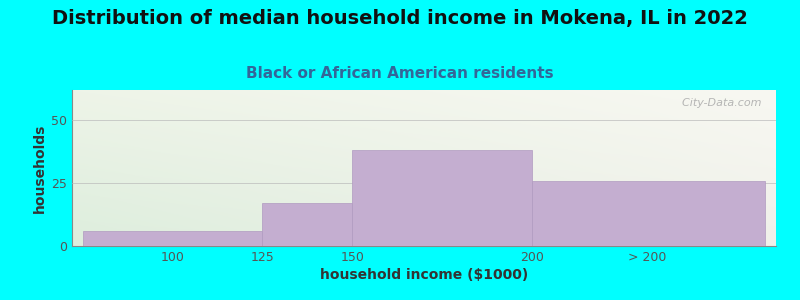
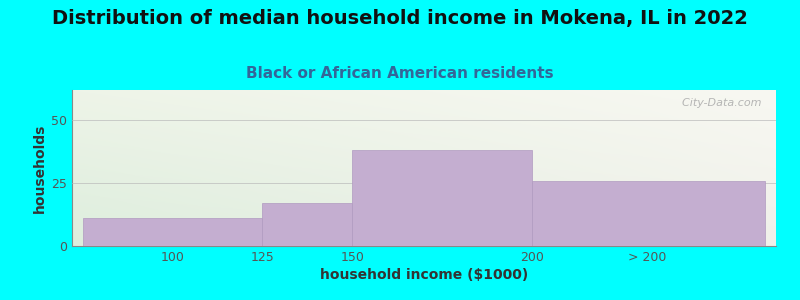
100: 6 -> 11
